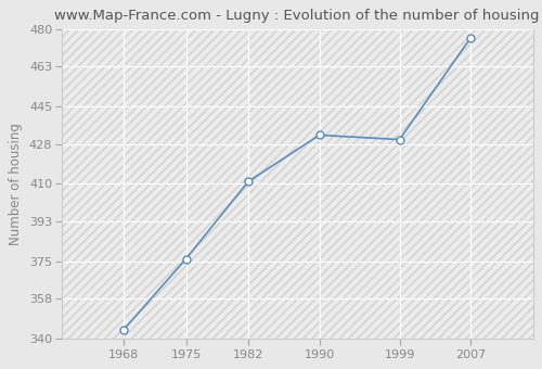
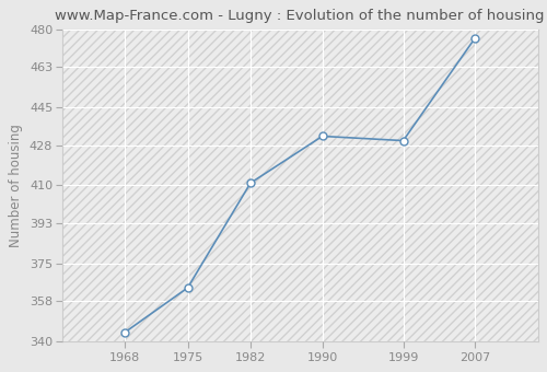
1975: 376 -> 364
